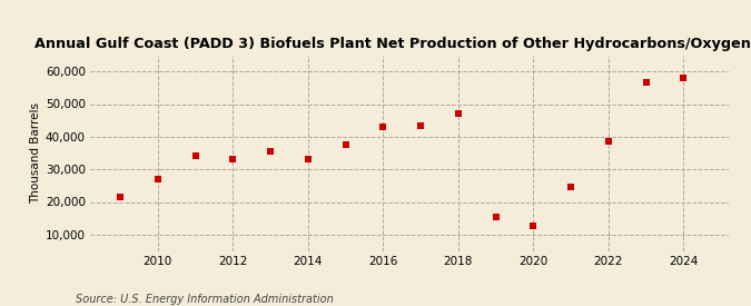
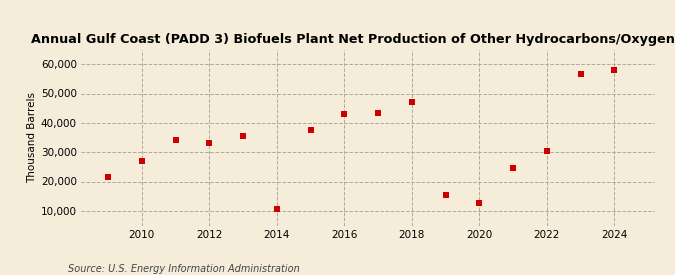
2014: 33,000 -> 10,500
2022: 38,500 -> 30,500
